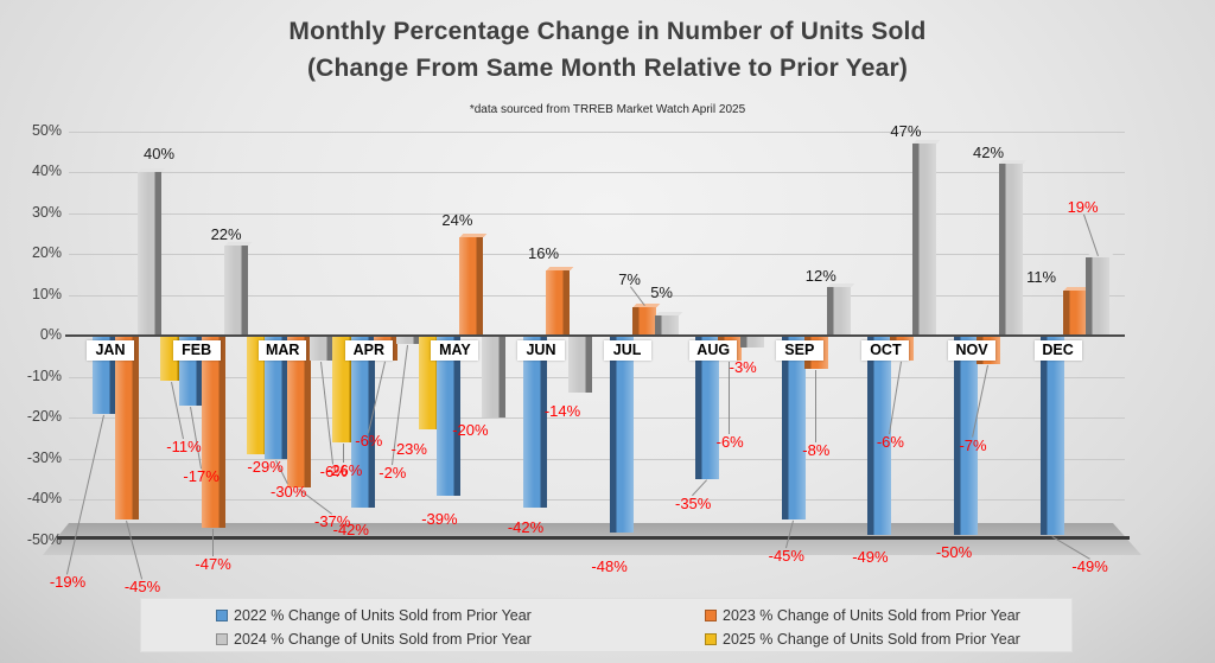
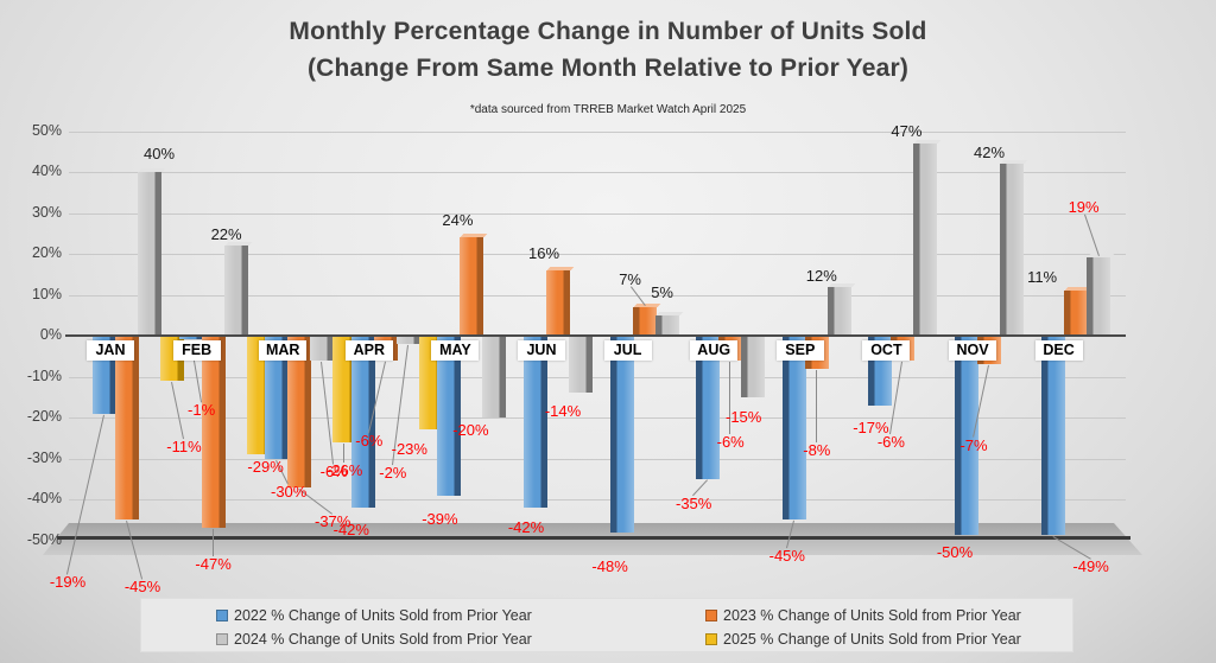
2022 % Change of Units Sold from Prior Year/FEB: -17% -> -1%
2024 % Change of Units Sold from Prior Year/AUG: -3% -> -15%
2022 % Change of Units Sold from Prior Year/OCT: -49% -> -17%
